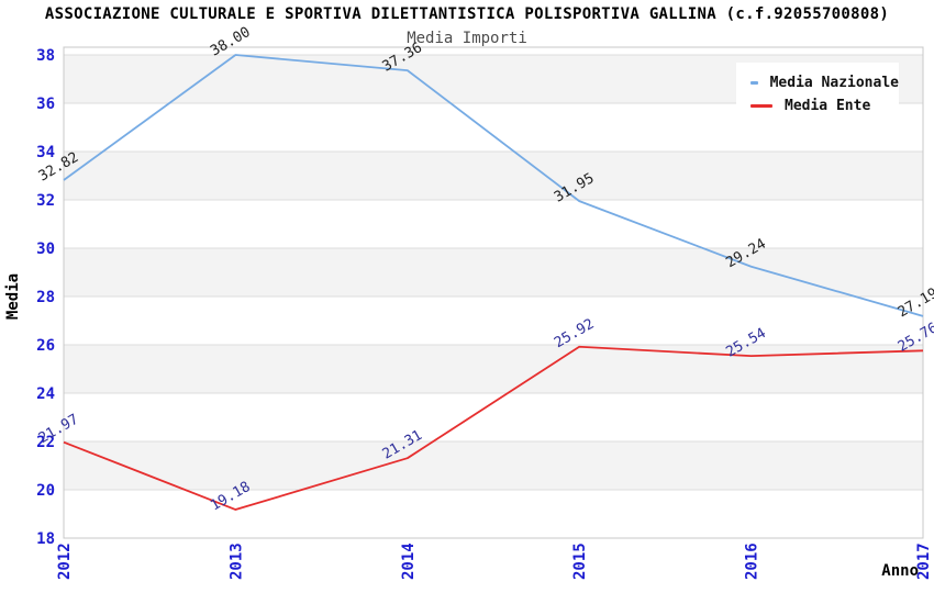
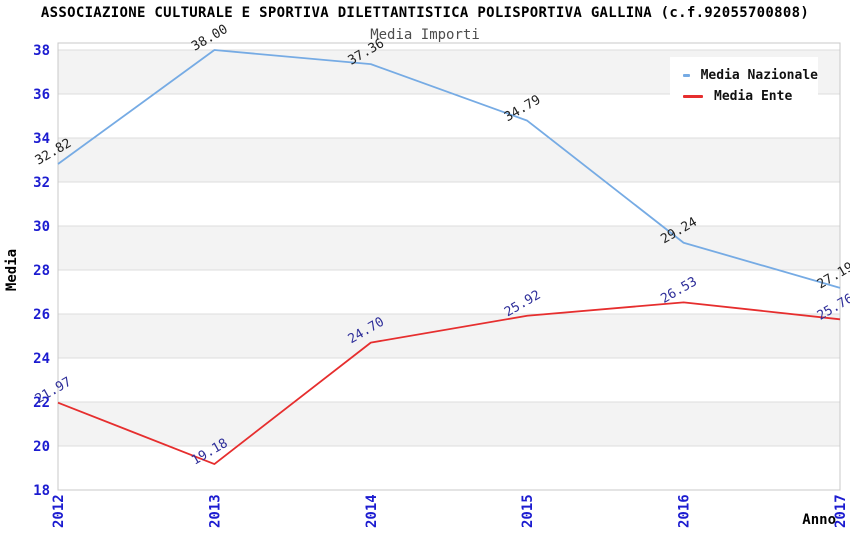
Media Ente/2014: 21.31 -> 24.70
Media Nazionale/2015: 31.95 -> 34.79
Media Ente/2016: 25.54 -> 26.53
